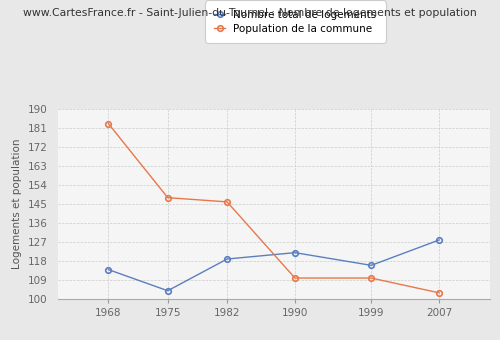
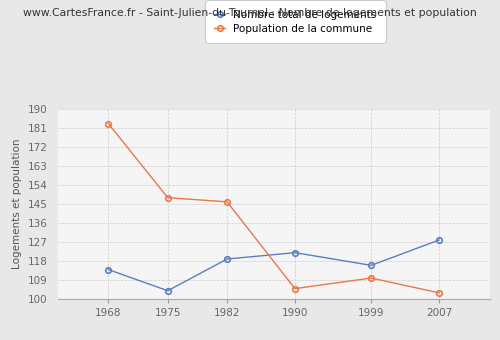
Population de la commune/1990: 110 -> 105
